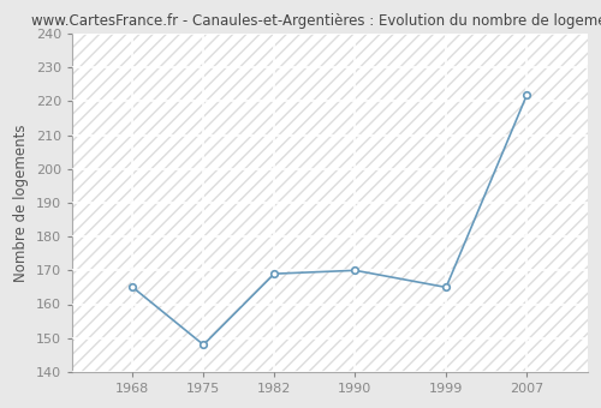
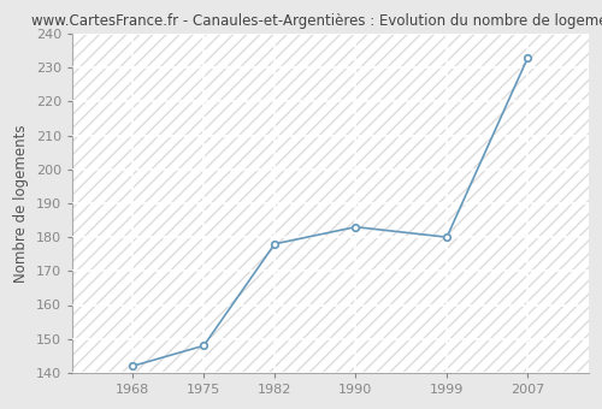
1968: 165 -> 142
1982: 169 -> 178
1990: 170 -> 183
1999: 165 -> 180
2007: 222 -> 233
